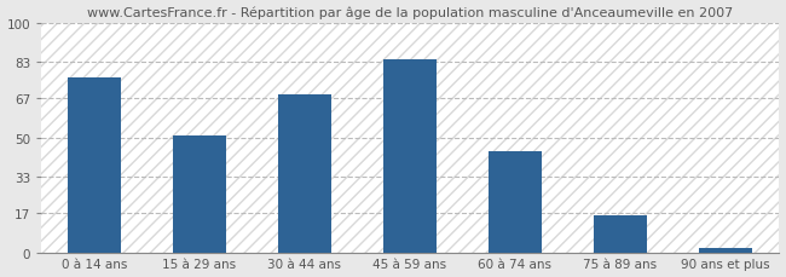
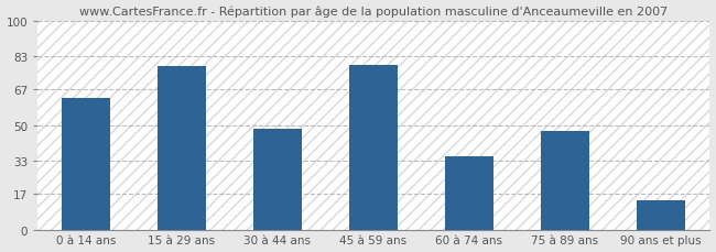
0 à 14 ans: 76 -> 63
15 à 29 ans: 51 -> 78
30 à 44 ans: 69 -> 48
45 à 59 ans: 84 -> 79
60 à 74 ans: 44 -> 35
75 à 89 ans: 16 -> 47
90 ans et plus: 2 -> 14
